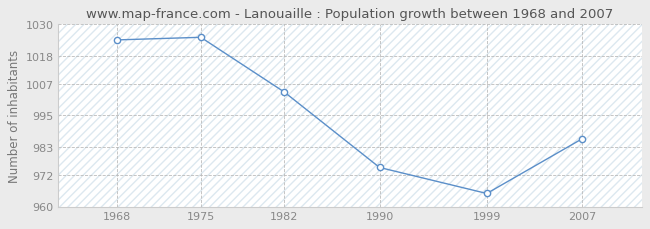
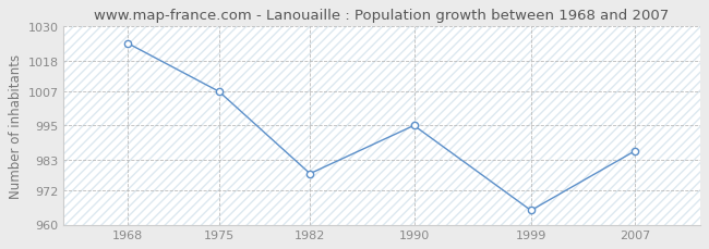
1975: 1025 -> 1007
1982: 1004 -> 978
1990: 975 -> 995
